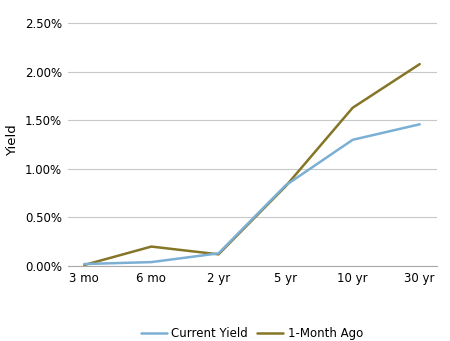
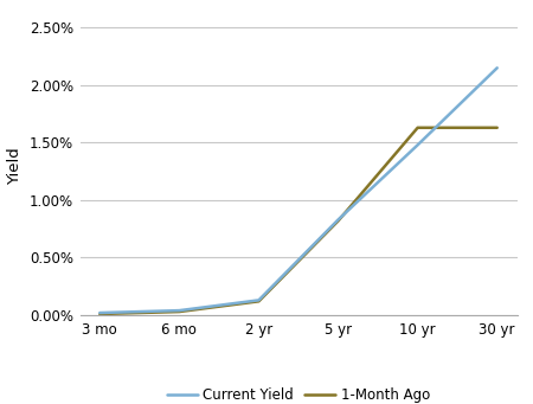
1-Month Ago/6 mo: 0.20% -> 0.03%
Current Yield/10 yr: 1.30% -> 1.48%
Current Yield/30 yr: 1.46% -> 2.15%
1-Month Ago/30 yr: 2.08% -> 1.63%
